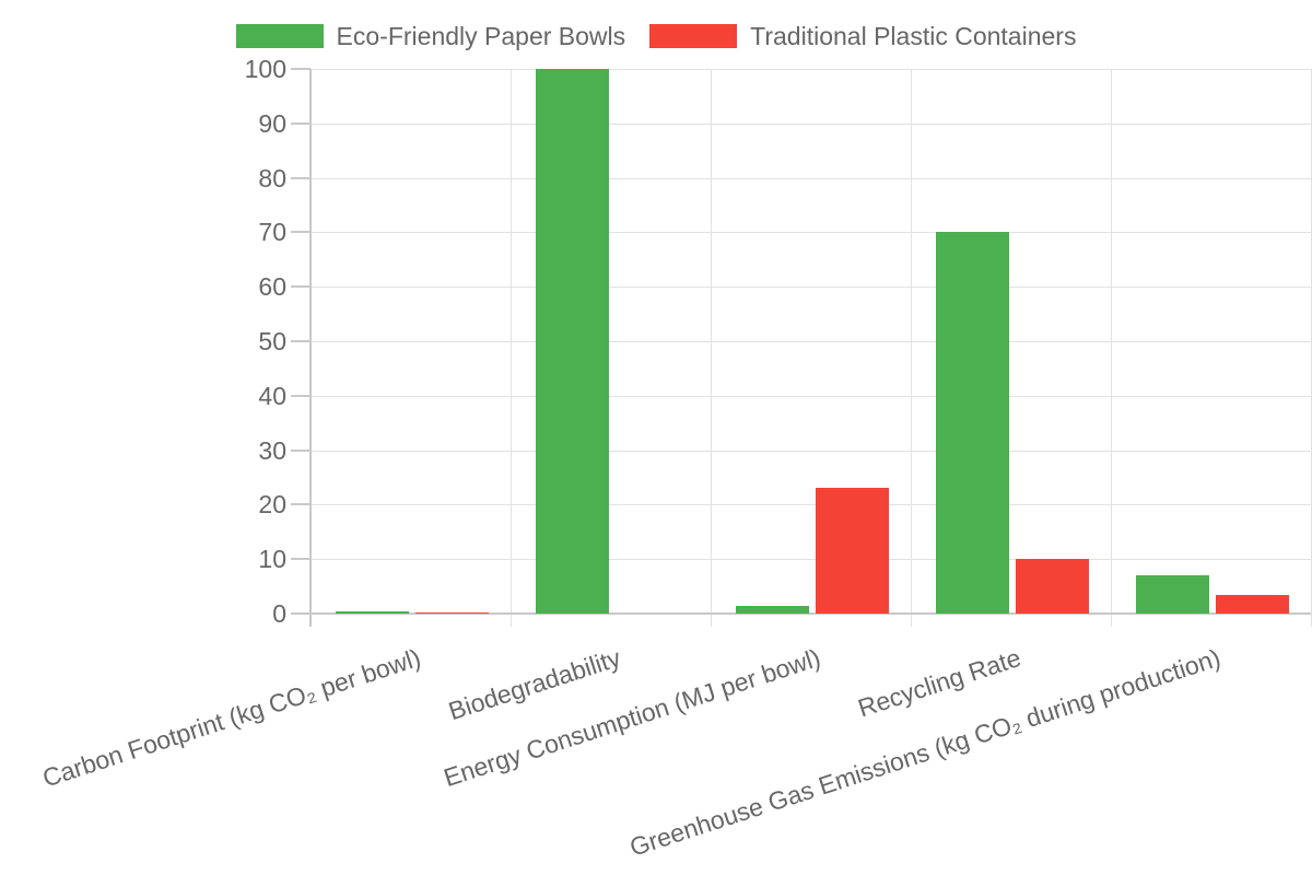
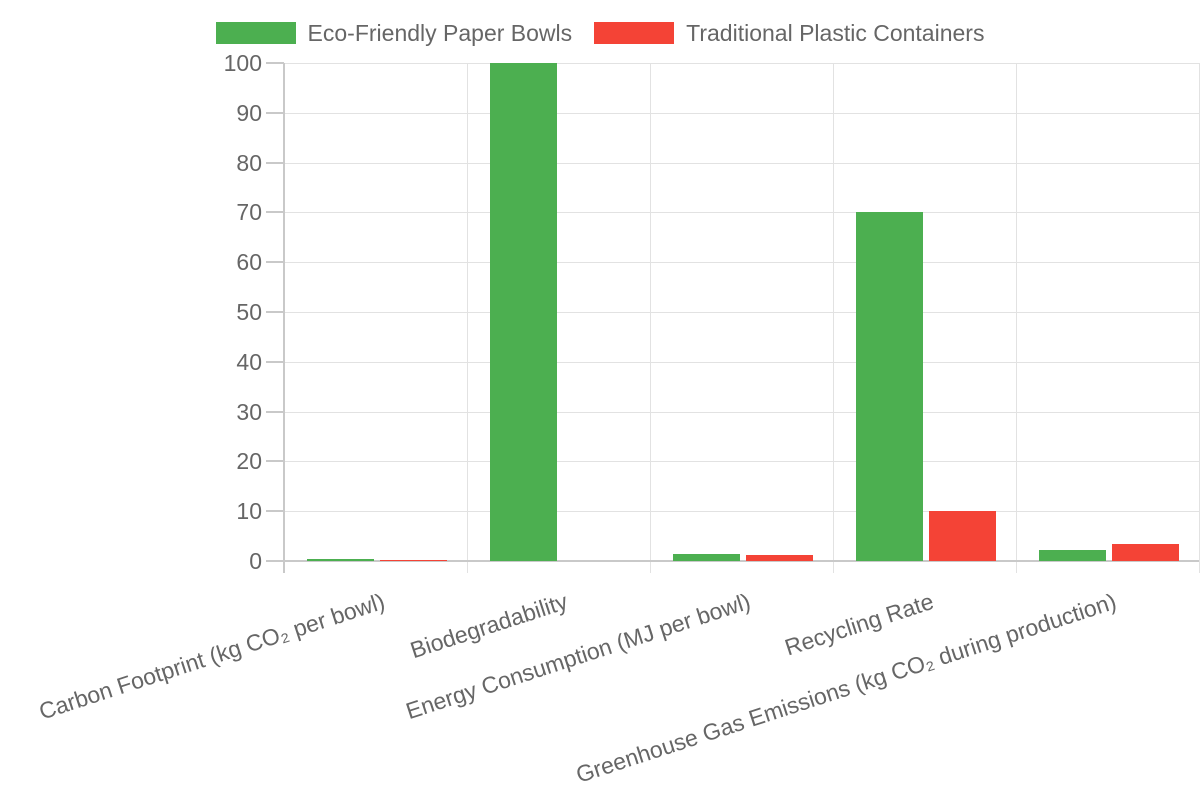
Traditional Plastic Containers/Energy Consumption (MJ per bowl): 23 -> 1
Eco-Friendly Paper Bowls/Greenhouse Gas Emissions (kg CO₂ during production): 7 -> 2
